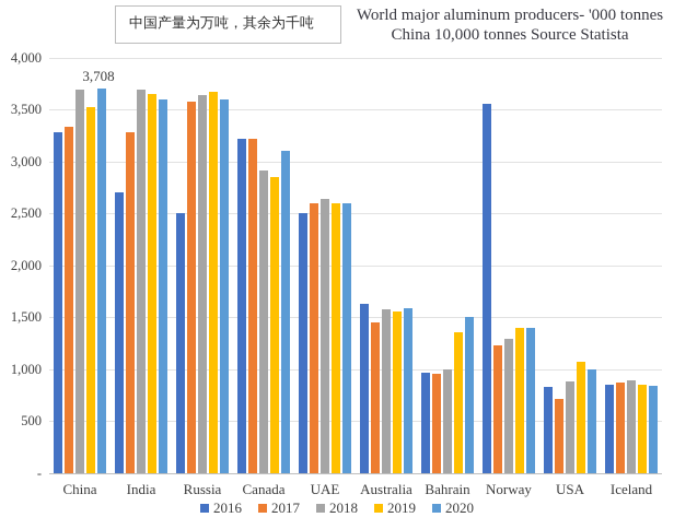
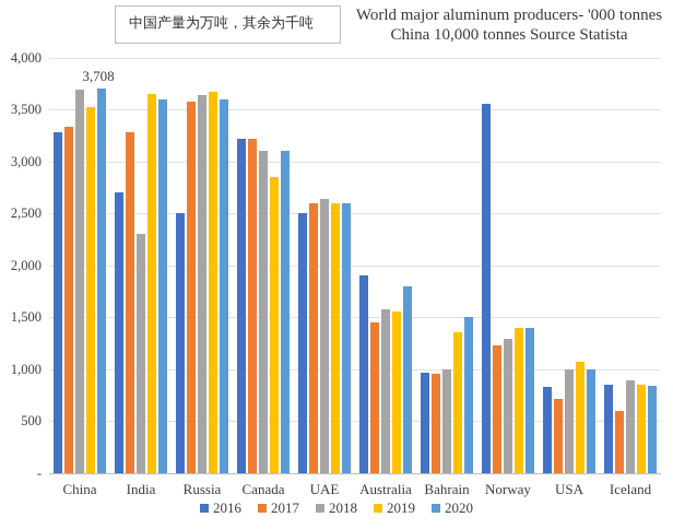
2018/India: 3700 -> 2300
2018/Canada: 2900 -> 3100
2016/Australia: 1600 -> 1900
2020/Australia: 1600 -> 1800
2018/USA: 900 -> 1000
2017/Iceland: 900 -> 600
